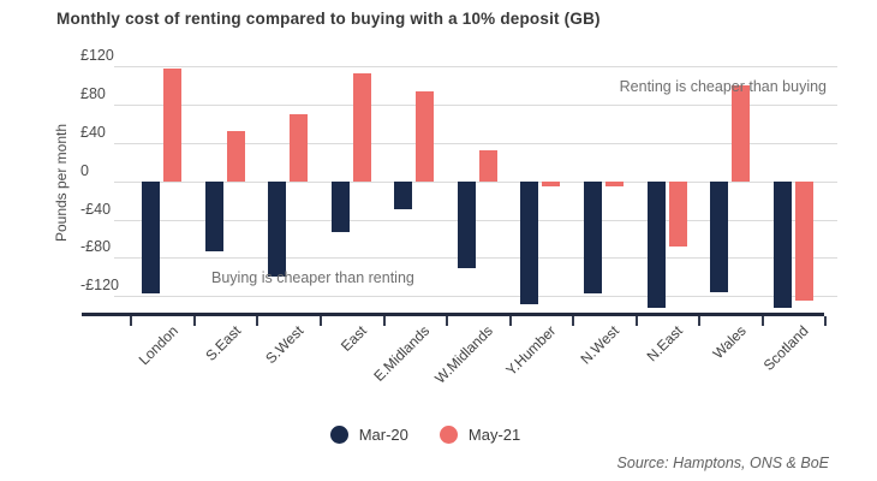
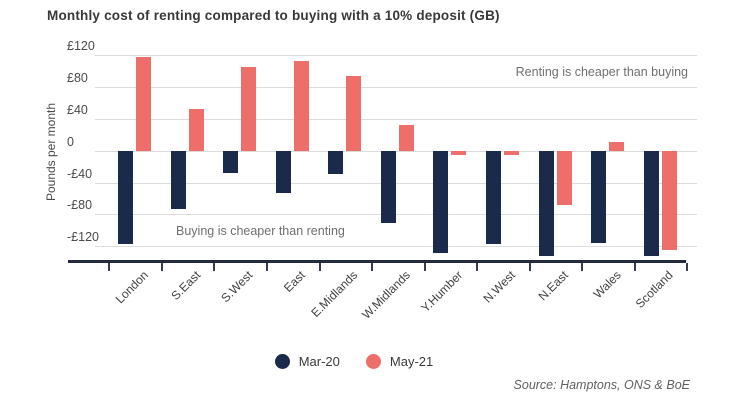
Mar-20/S.West: -£100 -> -£30
May-21/S.West: £70 -> £100
May-21/Wales: £100 -> £10
